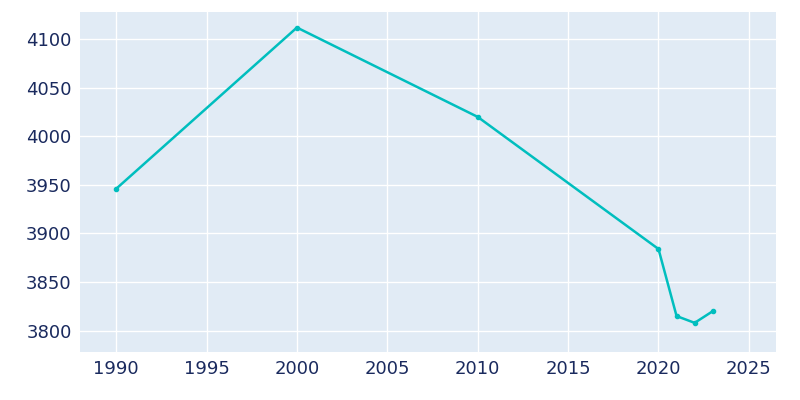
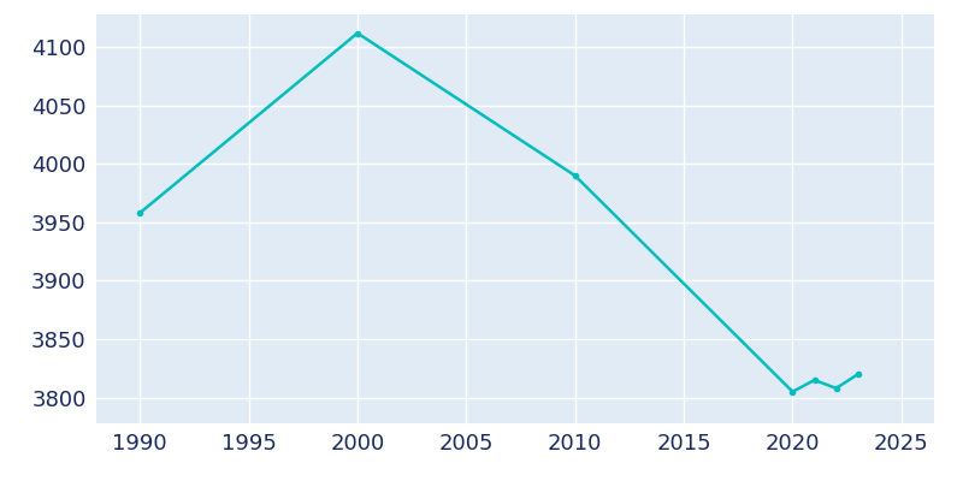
1990: 3946 -> 3958
2010: 4020 -> 3990
2020: 3884 -> 3805
